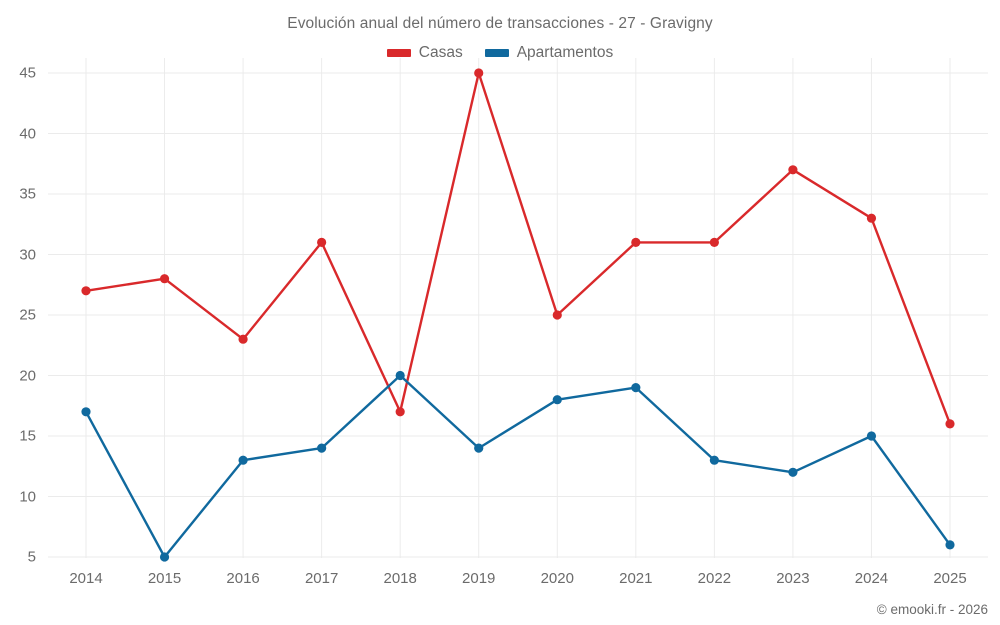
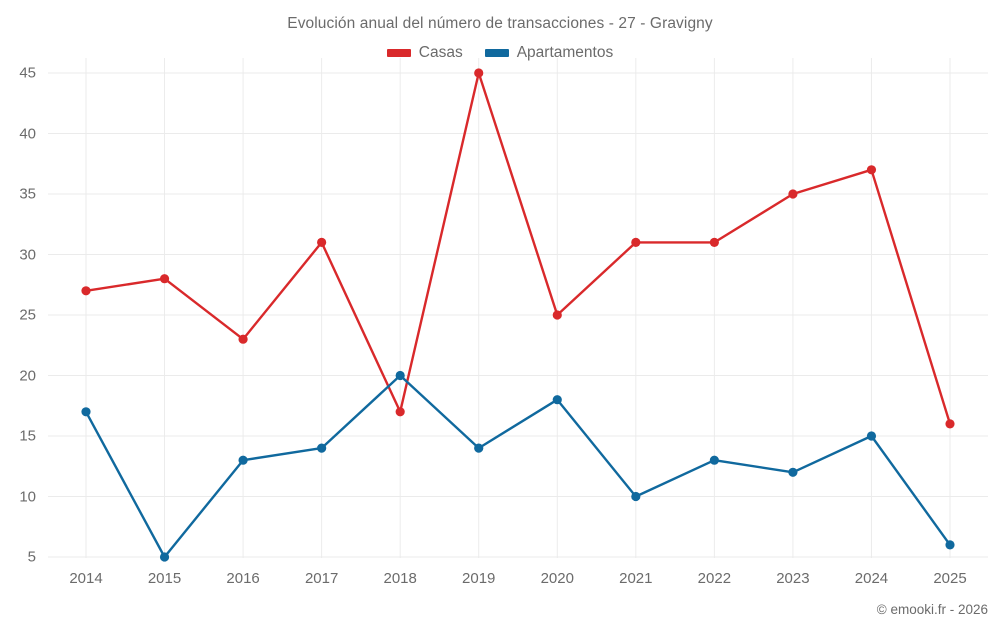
Apartamentos/2021: 19 -> 10
Casas/2023: 37 -> 35
Casas/2024: 33 -> 37
